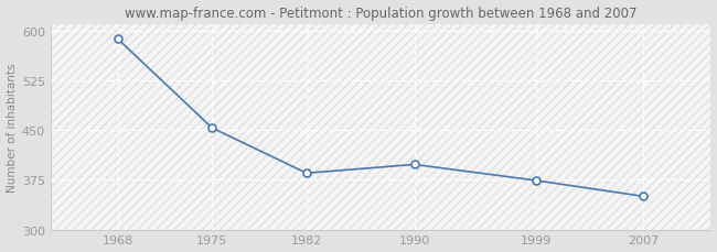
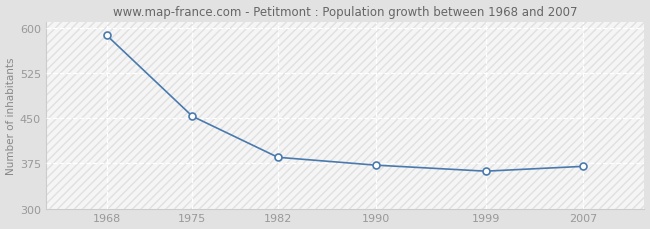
1990: 398 -> 372
1999: 374 -> 362
2007: 350 -> 370
